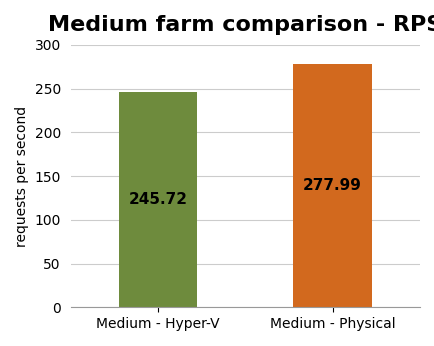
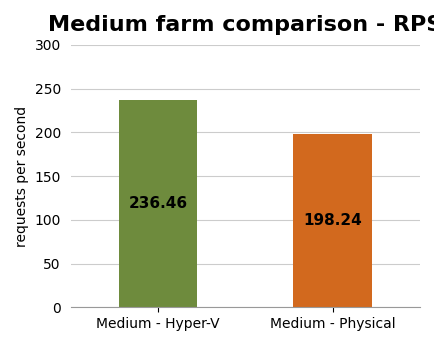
Medium - Hyper-V: 245.72 -> 236.46
Medium - Physical: 277.99 -> 198.24
